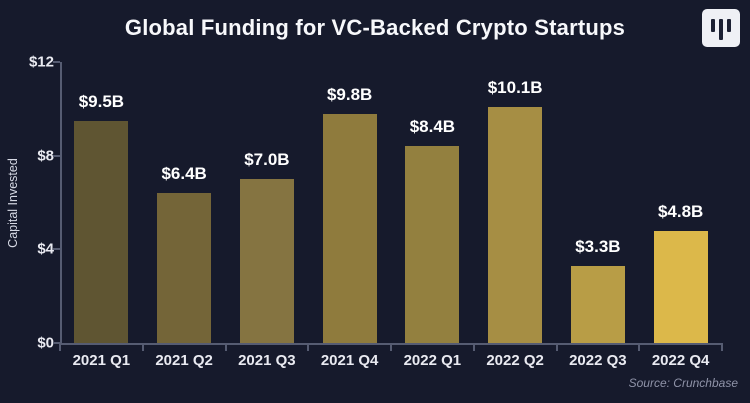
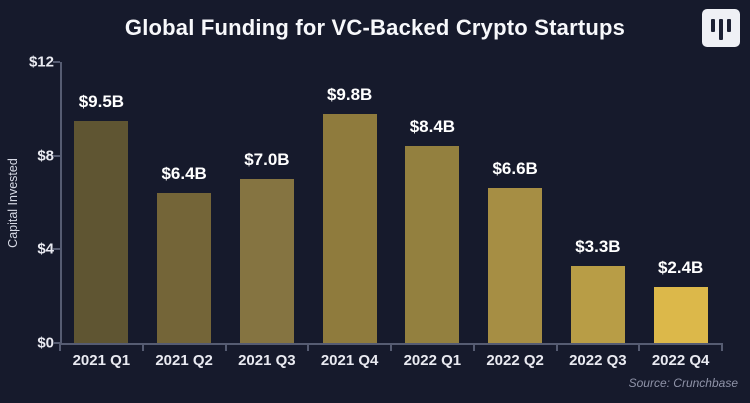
2022 Q2: $10.1B -> $6.6B
2022 Q4: $4.8B -> $2.4B
